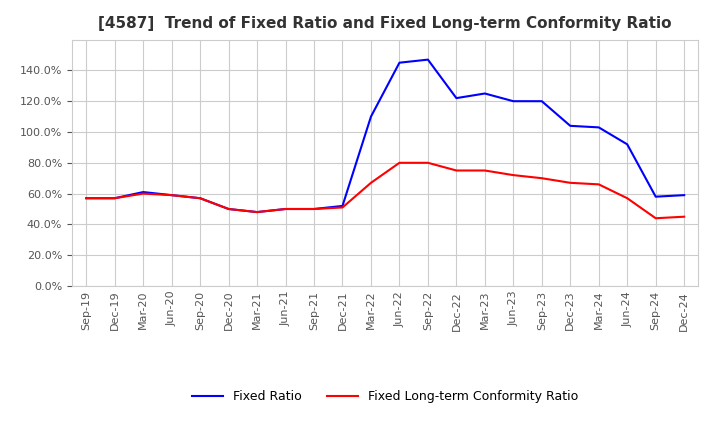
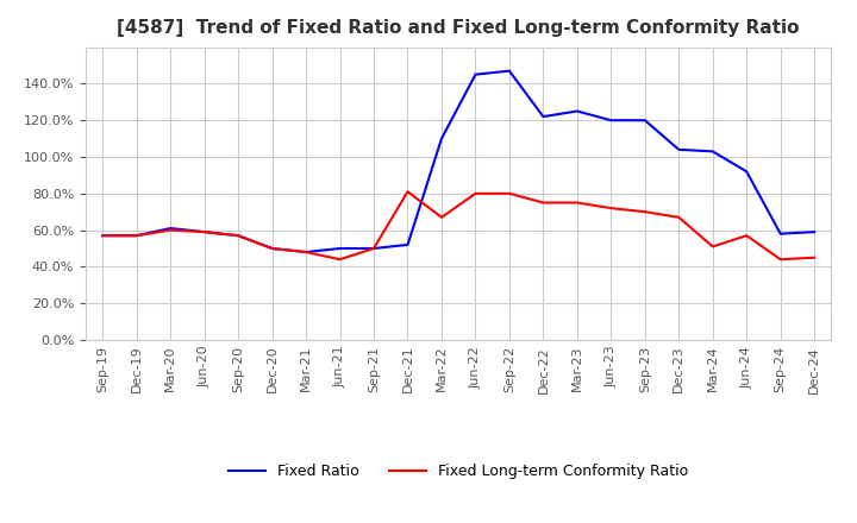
Fixed Long-term Conformity Ratio/Jun-21: 50% -> 44%
Fixed Long-term Conformity Ratio/Dec-21: 51% -> 81%
Fixed Long-term Conformity Ratio/Mar-24: 66% -> 51%
